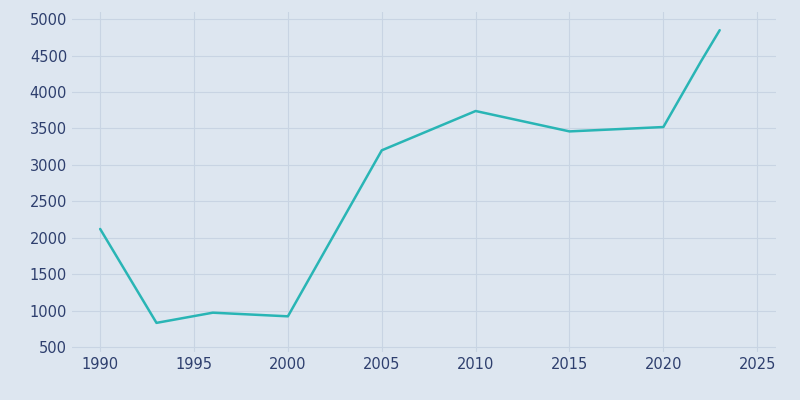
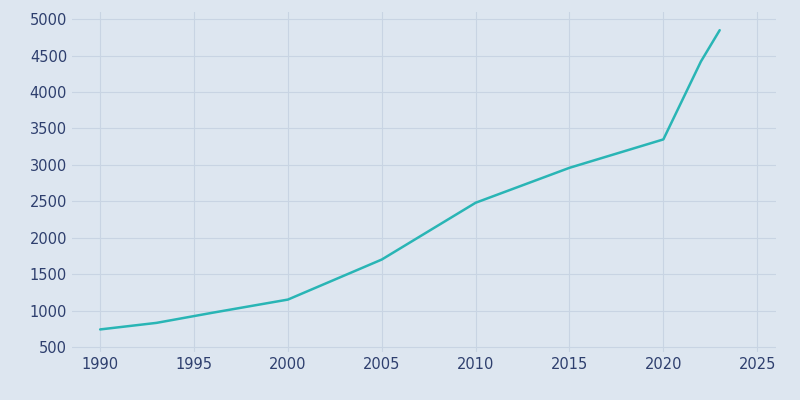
1990: 2120 -> 740
2000: 920 -> 1150
2005: 3200 -> 1700
2010: 3740 -> 2480
2015: 3460 -> 2960
2020: 3520 -> 3350
